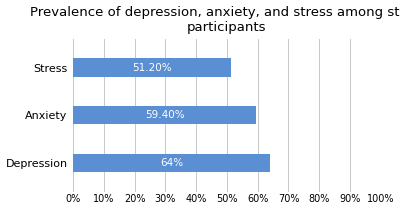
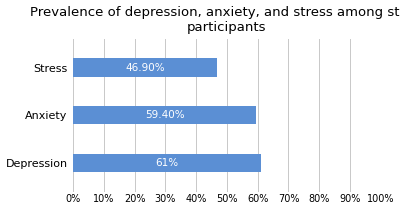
Stress: 51.20% -> 46.90%
Depression: 64% -> 61%
